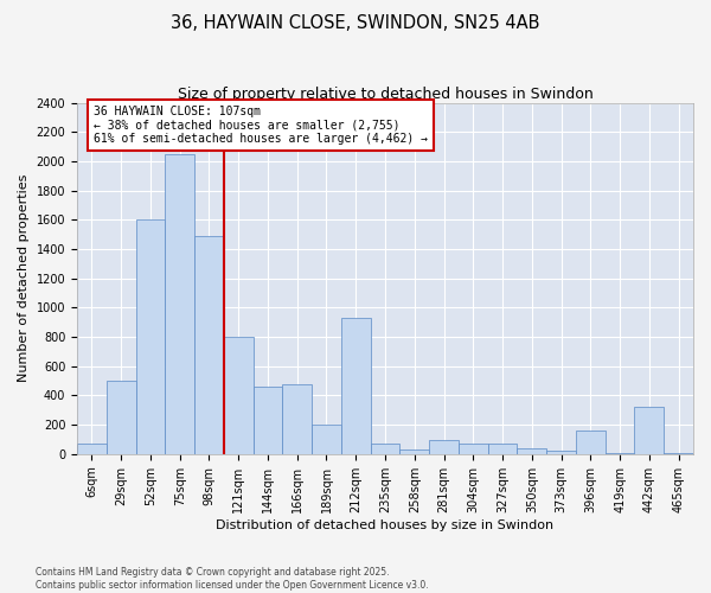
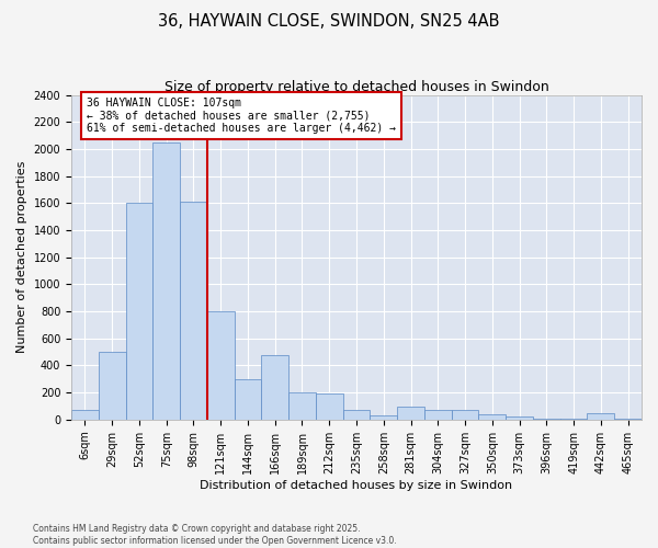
98sqm: 1490 -> 1610
144sqm: 460 -> 300
212sqm: 930 -> 200
396sqm: 160 -> 0
442sqm: 320 -> 40
